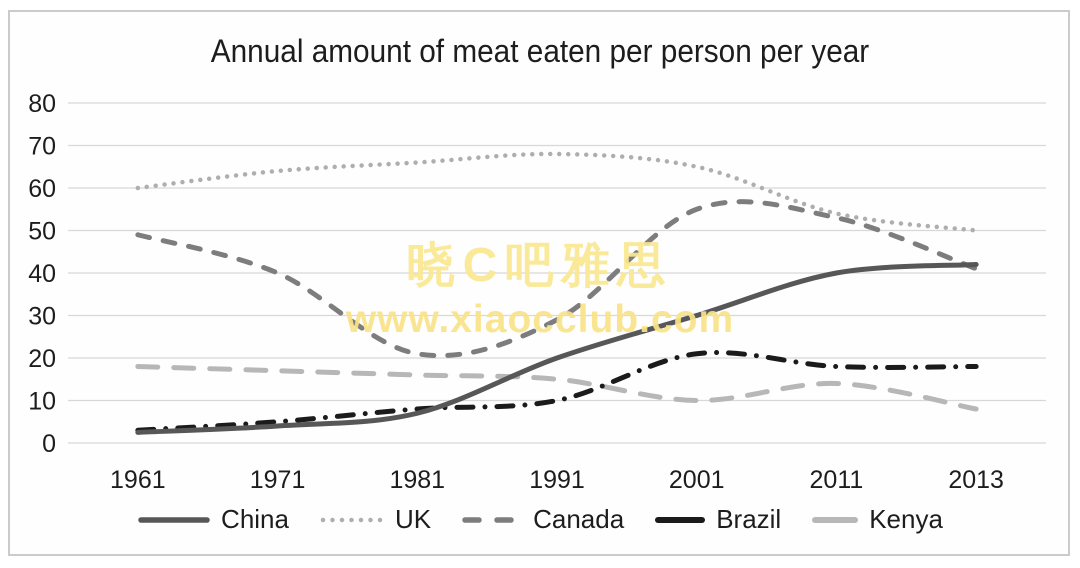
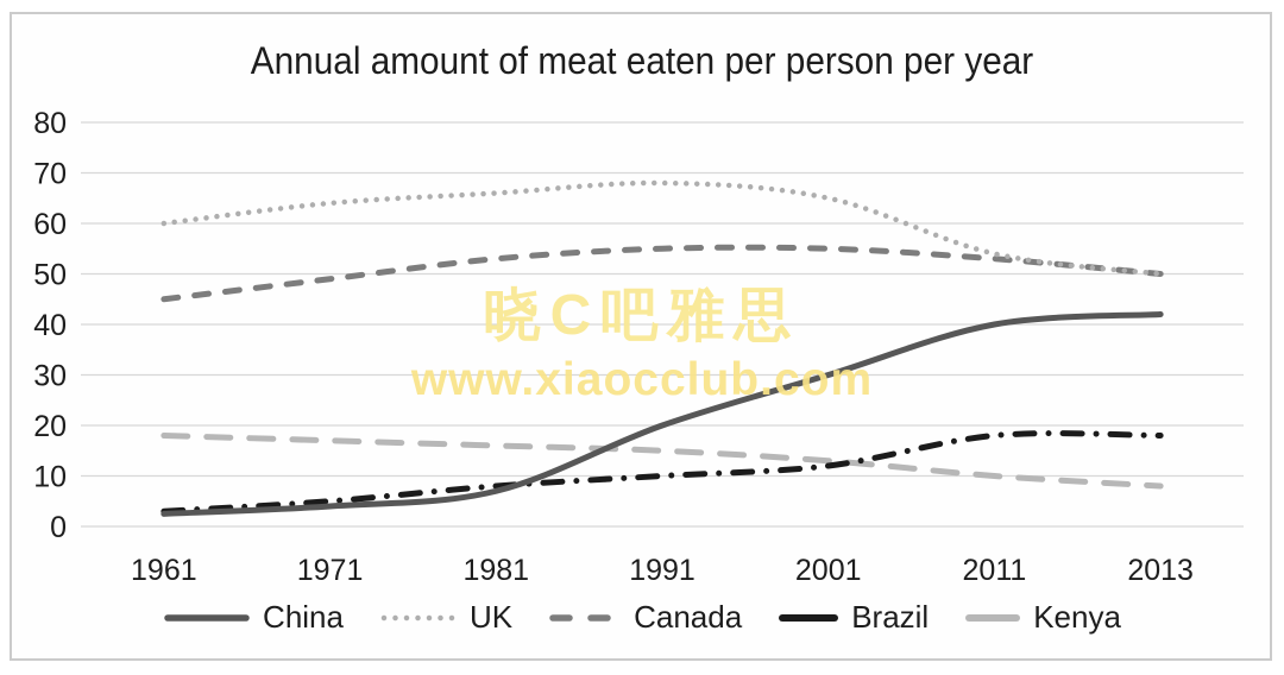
Canada/1961: 49 -> 45
Canada/1971: 40 -> 49
Canada/1981: 21 -> 53
Canada/1991: 29 -> 55
Brazil/2001: 21 -> 12
Kenya/2001: 10 -> 13
Kenya/2011: 14 -> 10
Canada/2013: 41 -> 50
